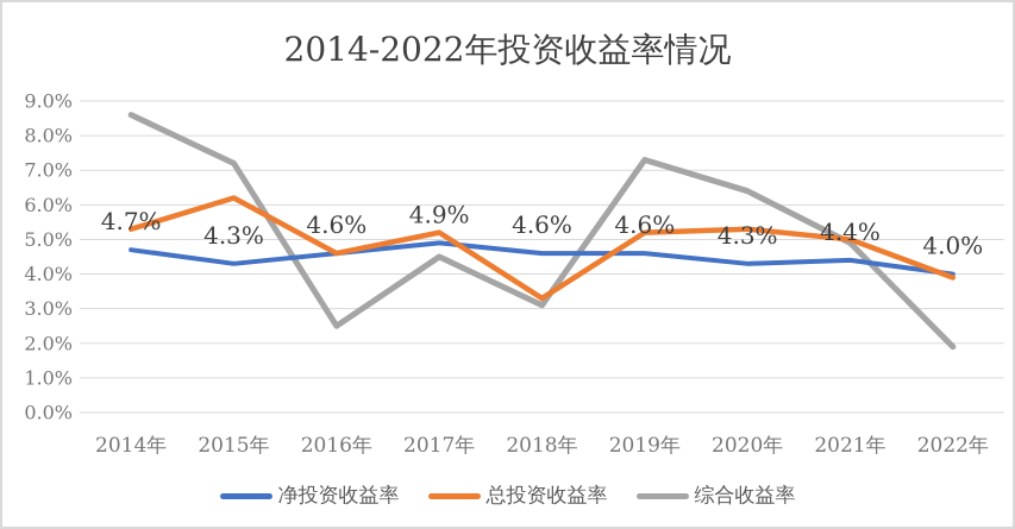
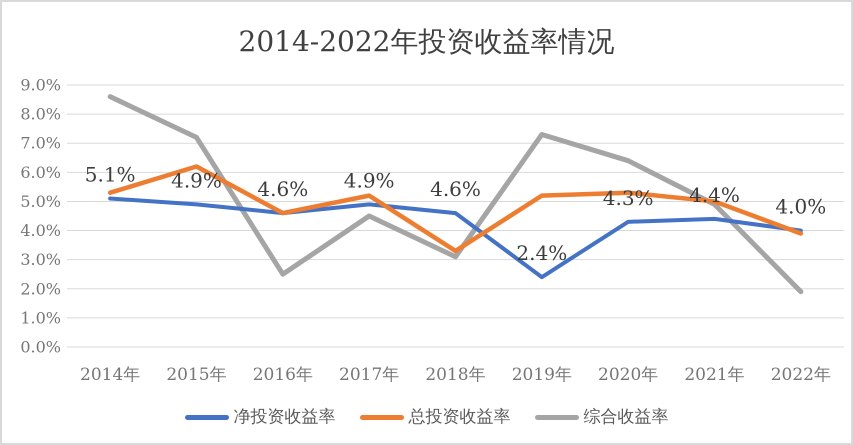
净投资收益率/2014年: 4.7% -> 5.1%
净投资收益率/2015年: 4.3% -> 4.9%
净投资收益率/2019年: 4.6% -> 2.4%
